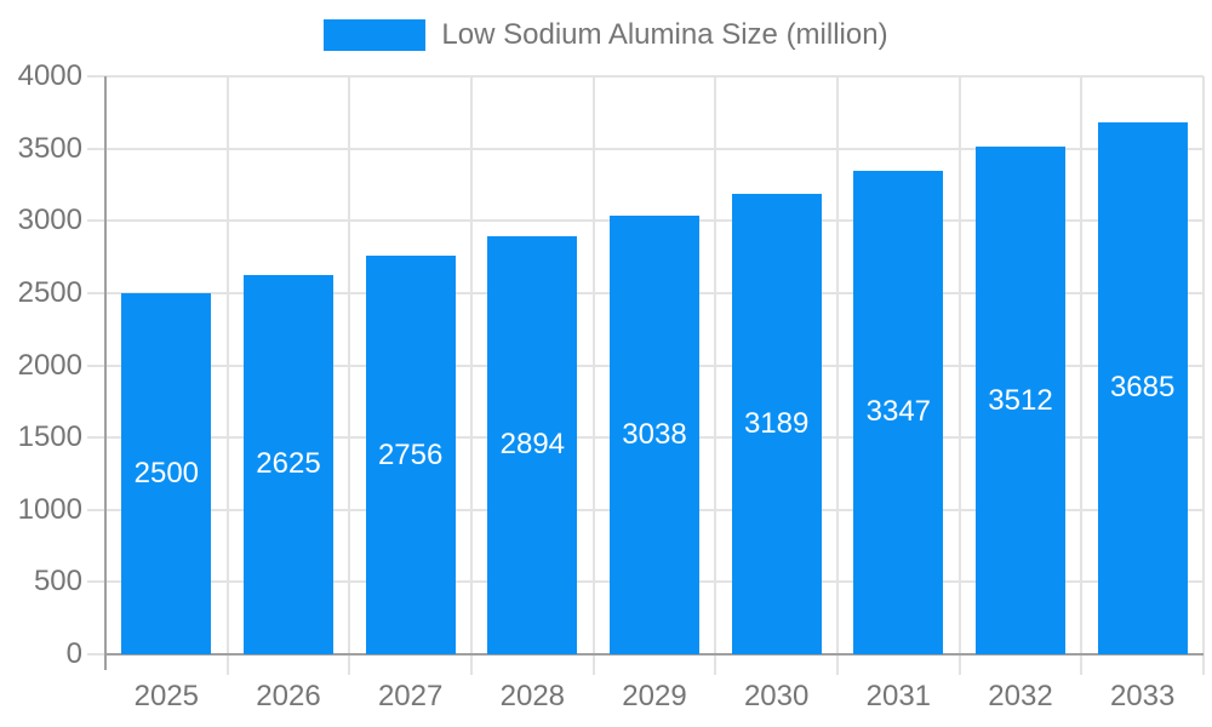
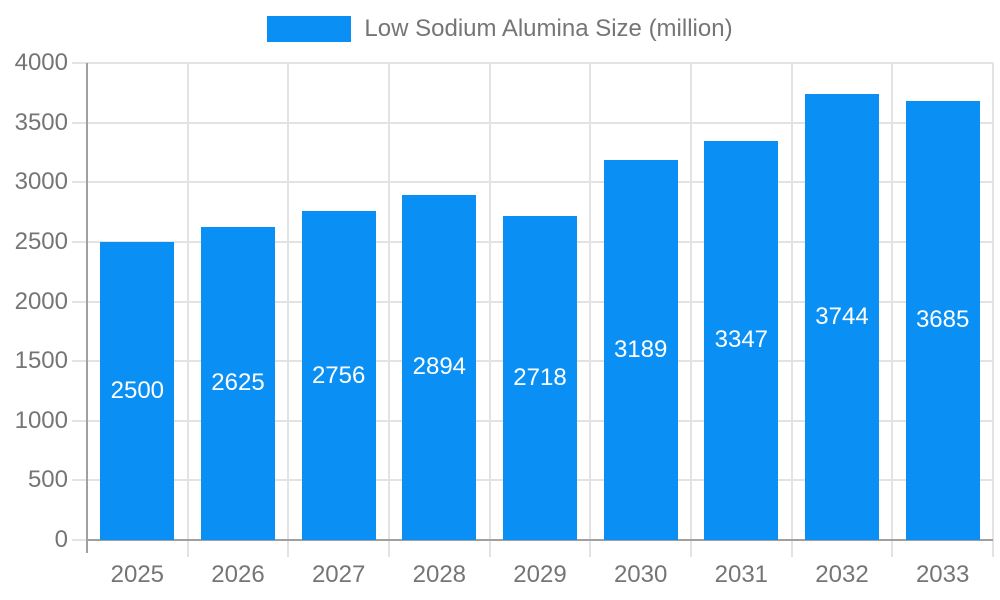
2029: 3038 -> 2718
2032: 3512 -> 3744
